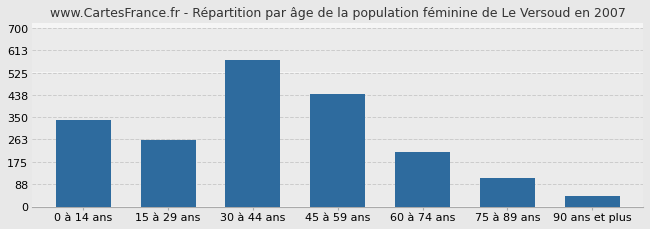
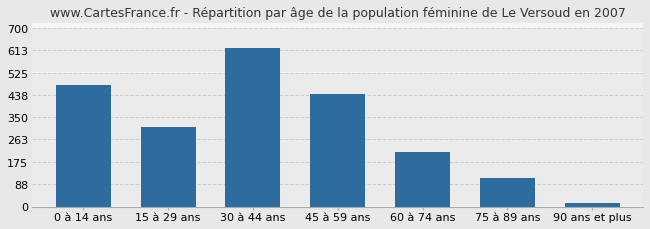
0 à 14 ans: 340 -> 475
15 à 29 ans: 260 -> 313
30 à 44 ans: 575 -> 620
90 ans et plus: 40 -> 15
